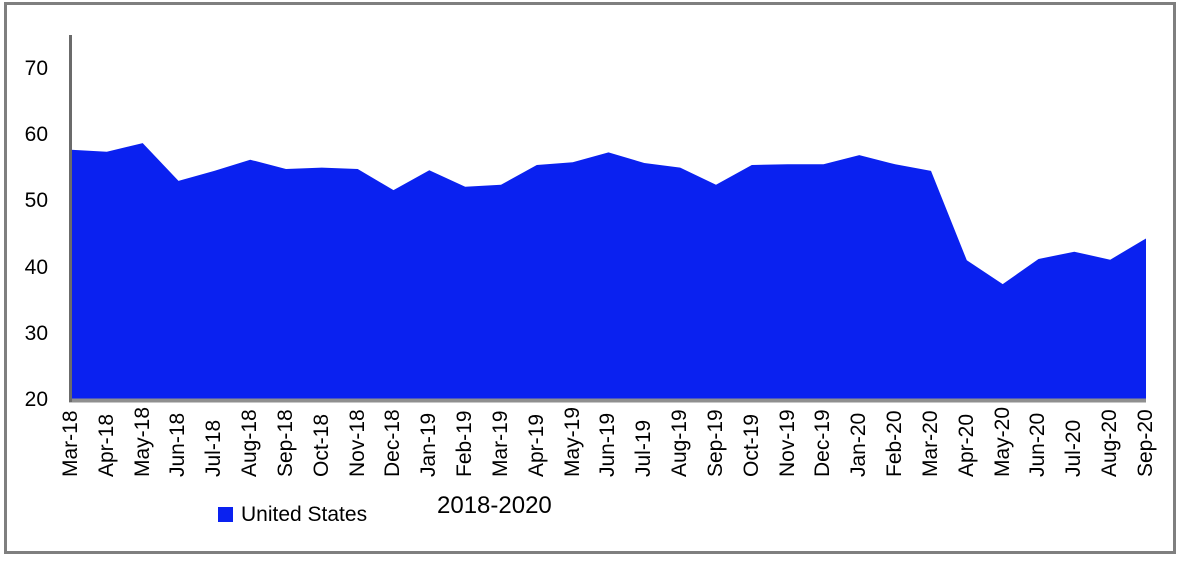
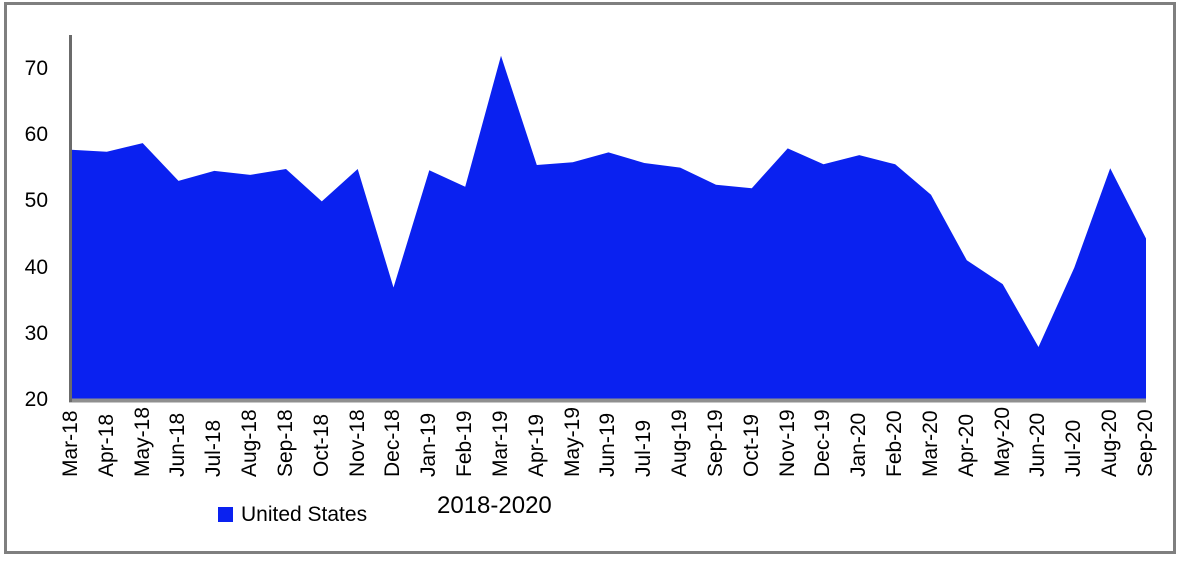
Aug-18: 56 -> 54
Oct-18: 55 -> 50
Dec-18: 52 -> 37
Mar-19: 52 -> 72
Oct-19: 56 -> 52
Nov-19: 56 -> 58
Mar-20: 55 -> 51
Jun-20: 41 -> 28
Jul-20: 42 -> 40
Aug-20: 41 -> 55
